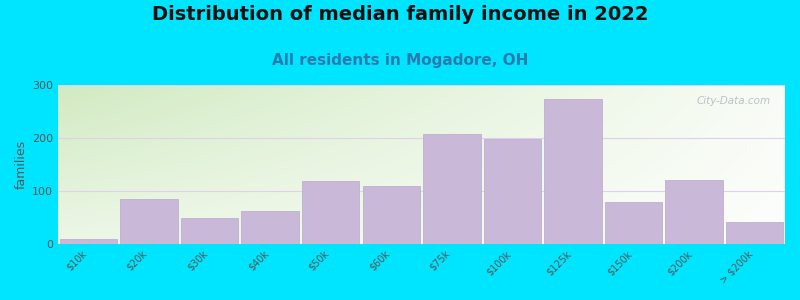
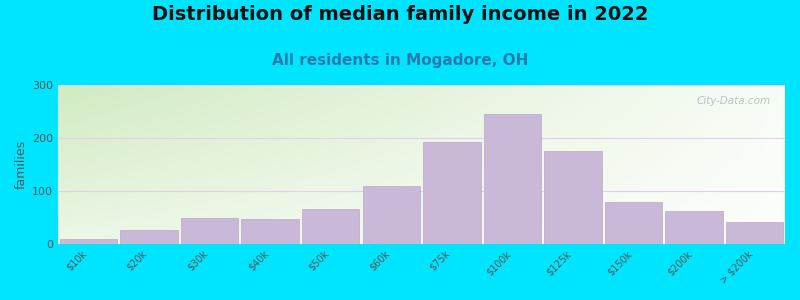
$20k: 84 -> 25
$40k: 62 -> 47
$50k: 118 -> 65
$75k: 208 -> 192
$100k: 198 -> 245
$125k: 274 -> 175
$200k: 120 -> 62
